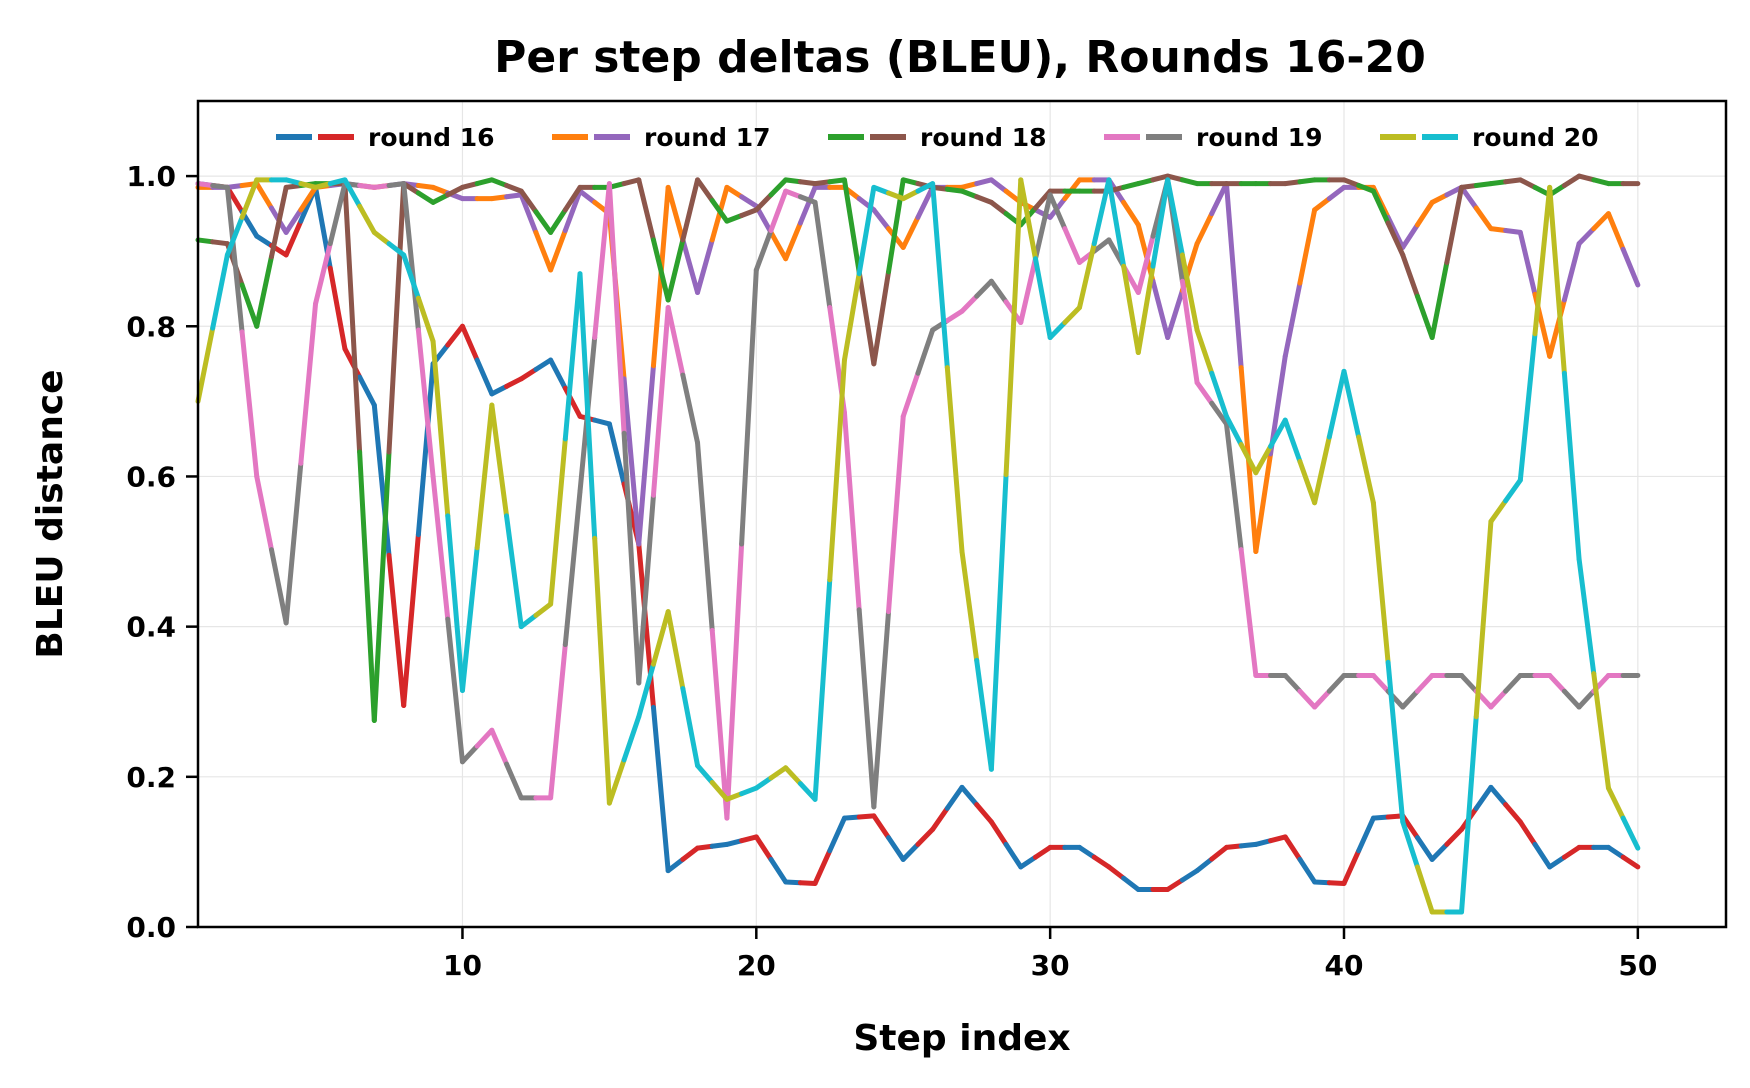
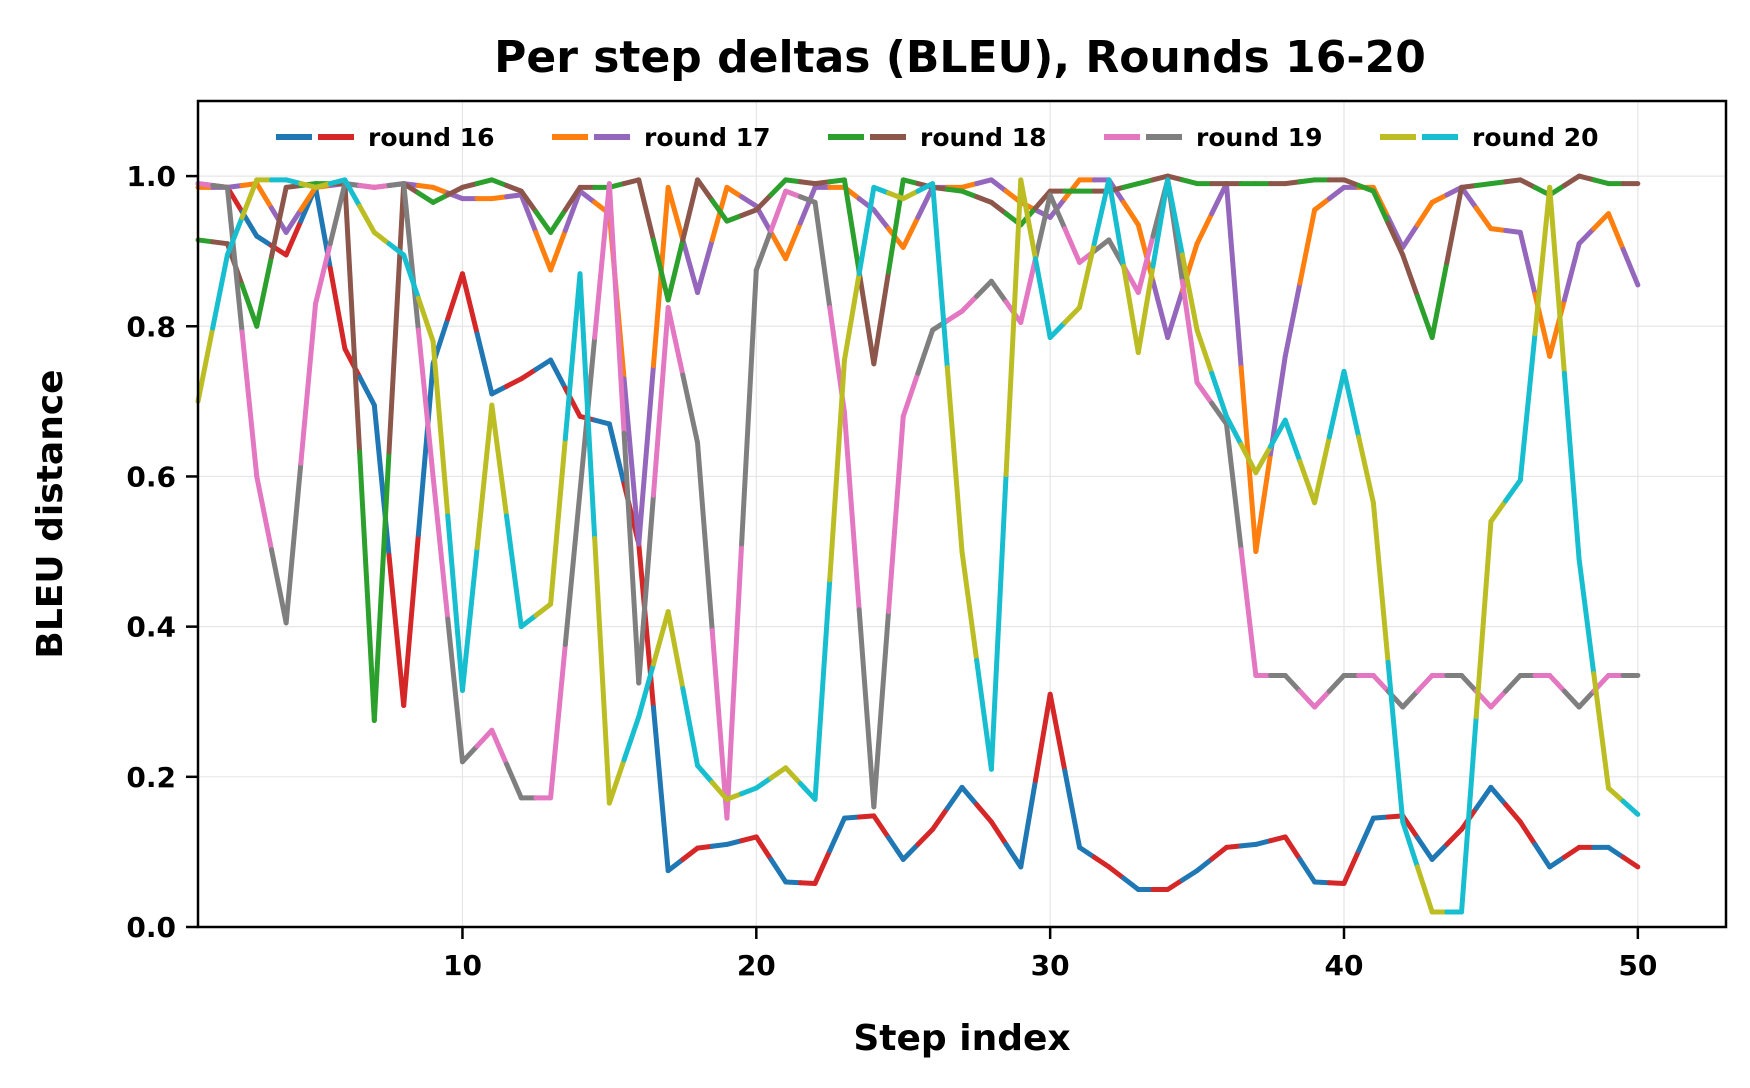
round 16/10: 0.80 -> 0.87
round 16/30: 0.11 -> 0.31
round 20/50: 0.10 -> 0.15
